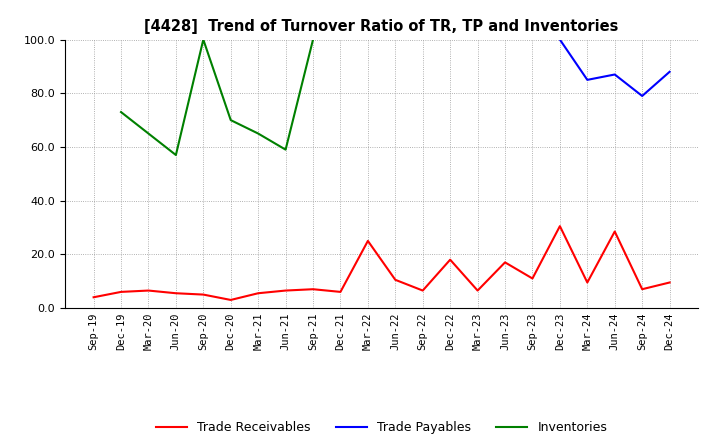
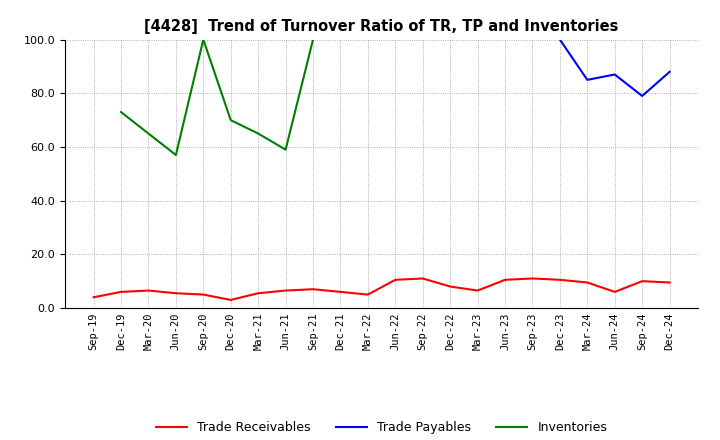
Trade Receivables/Mar-22: 25.0 -> 5.0
Trade Receivables/Sep-22: 6.5 -> 11.0
Trade Receivables/Dec-22: 18.0 -> 8.0
Trade Receivables/Jun-23: 17.0 -> 10.5
Trade Receivables/Dec-23: 30.5 -> 10.5
Trade Receivables/Jun-24: 28.5 -> 6.0
Trade Receivables/Sep-24: 7.0 -> 10.0
